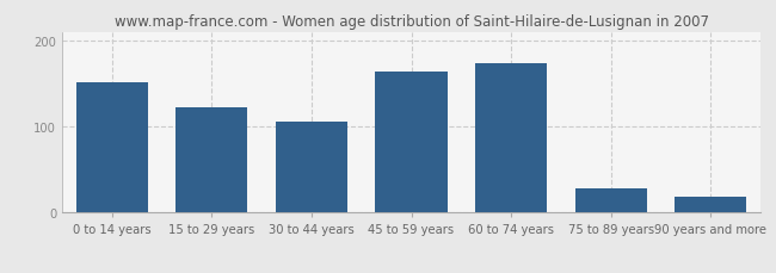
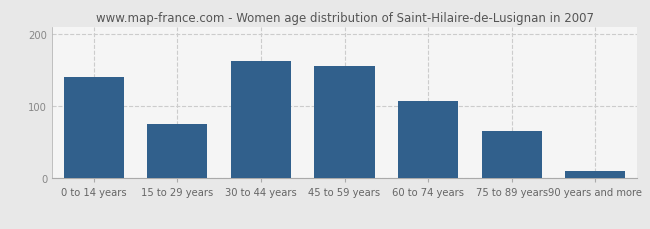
0 to 14 years: 152 -> 140
15 to 29 years: 122 -> 75
30 to 44 years: 106 -> 162
45 to 59 years: 164 -> 155
60 to 74 years: 174 -> 107
75 to 89 years: 28 -> 65
90 years and more: 18 -> 10
